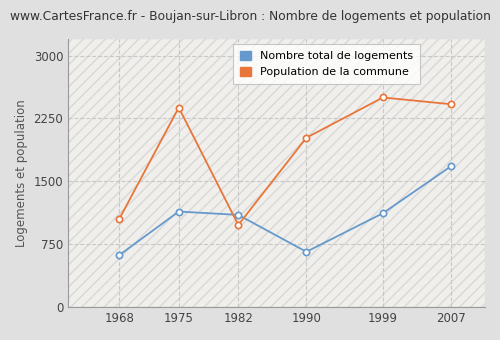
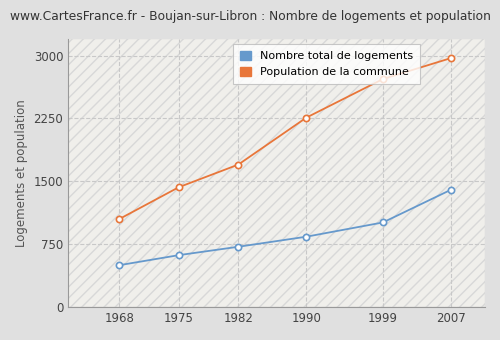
Nombre total de logements/1968: 620 -> 500
Nombre total de logements/1975: 1140 -> 620
Population de la commune/1975: 2380 -> 1430
Nombre total de logements/1982: 1100 -> 720
Population de la commune/1982: 980 -> 1700
Nombre total de logements/1990: 660 -> 840
Population de la commune/1990: 2020 -> 2260
Nombre total de logements/1999: 1120 -> 1010
Population de la commune/1999: 2500 -> 2720
Nombre total de logements/2007: 1680 -> 1400
Population de la commune/2007: 2420 -> 2970
